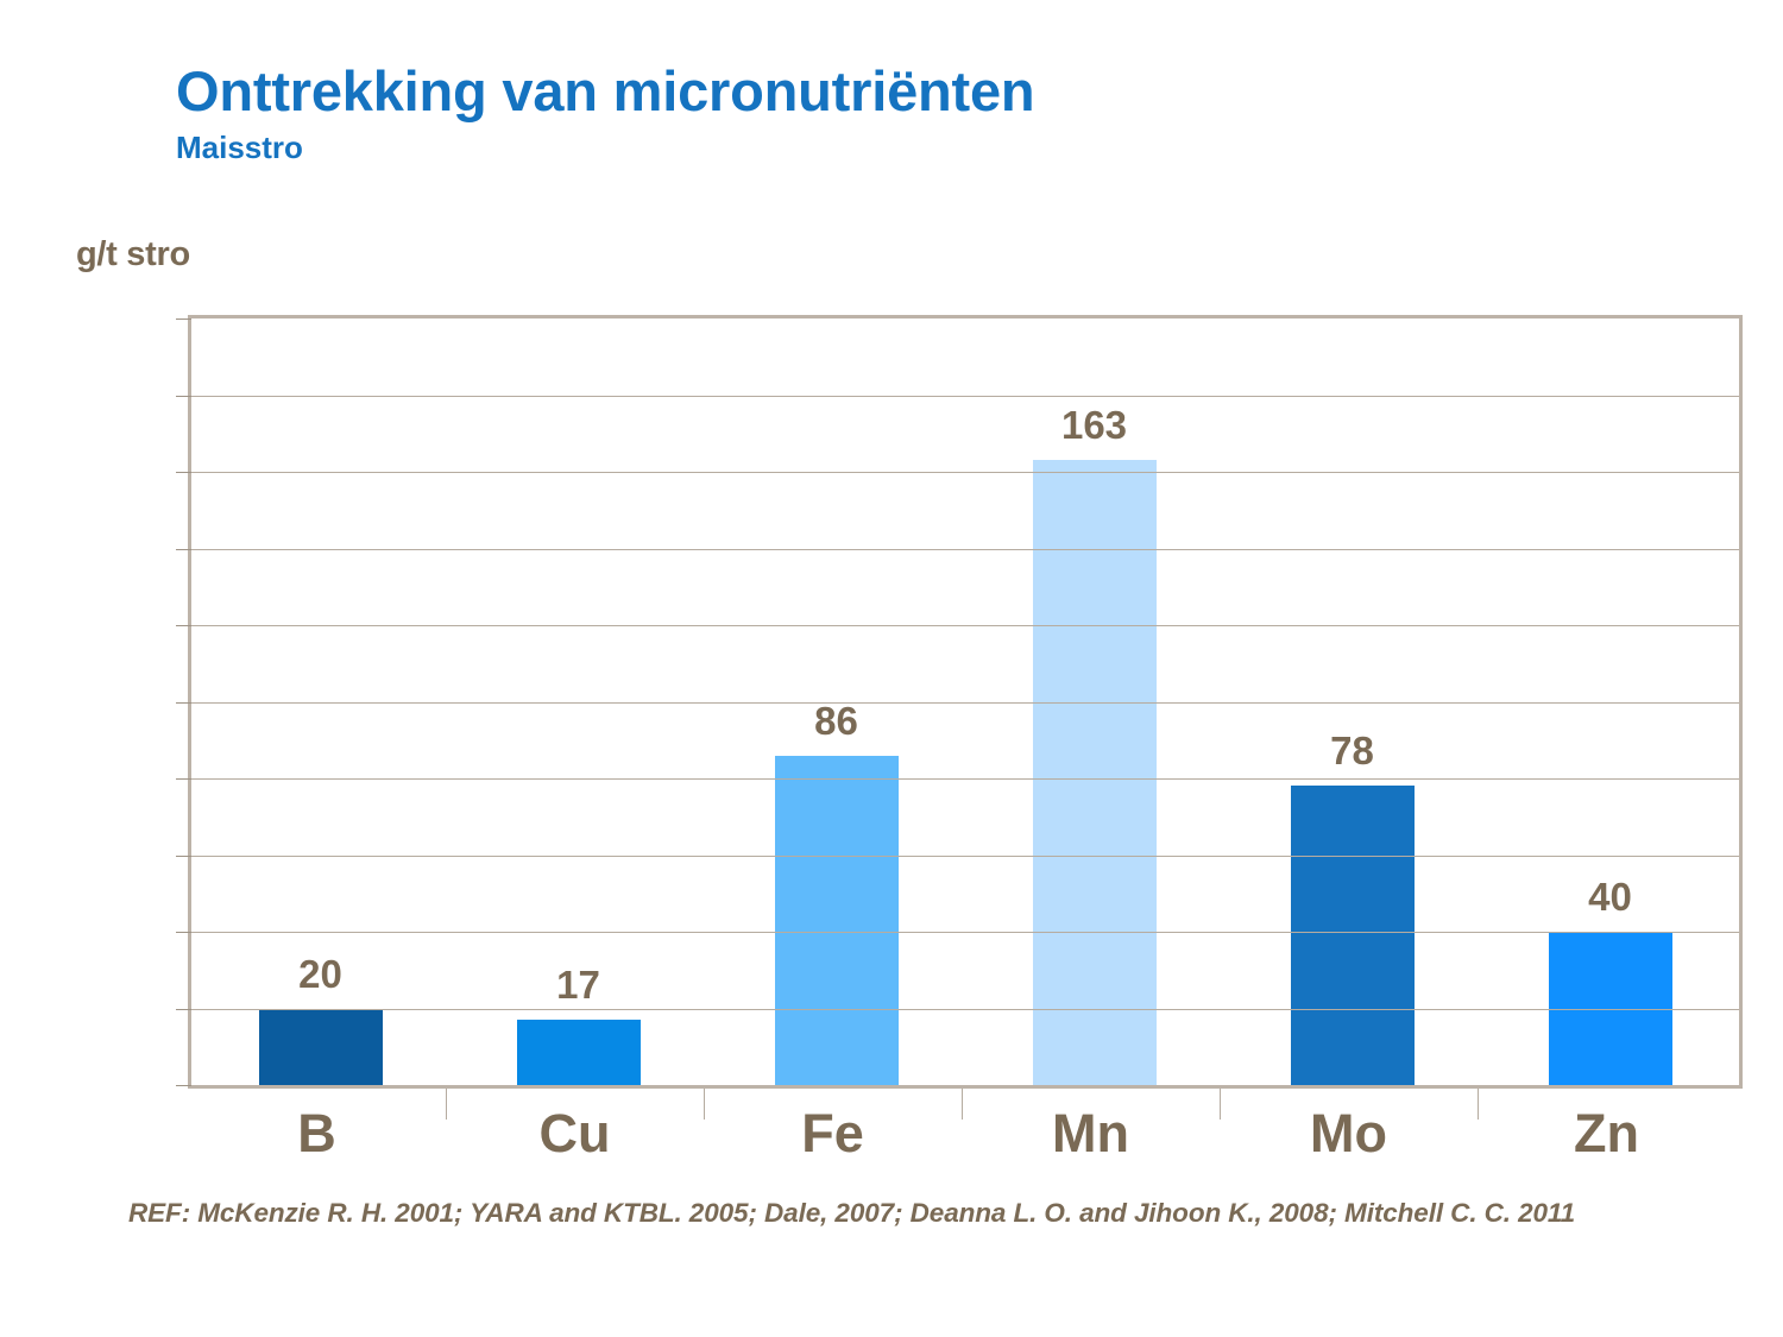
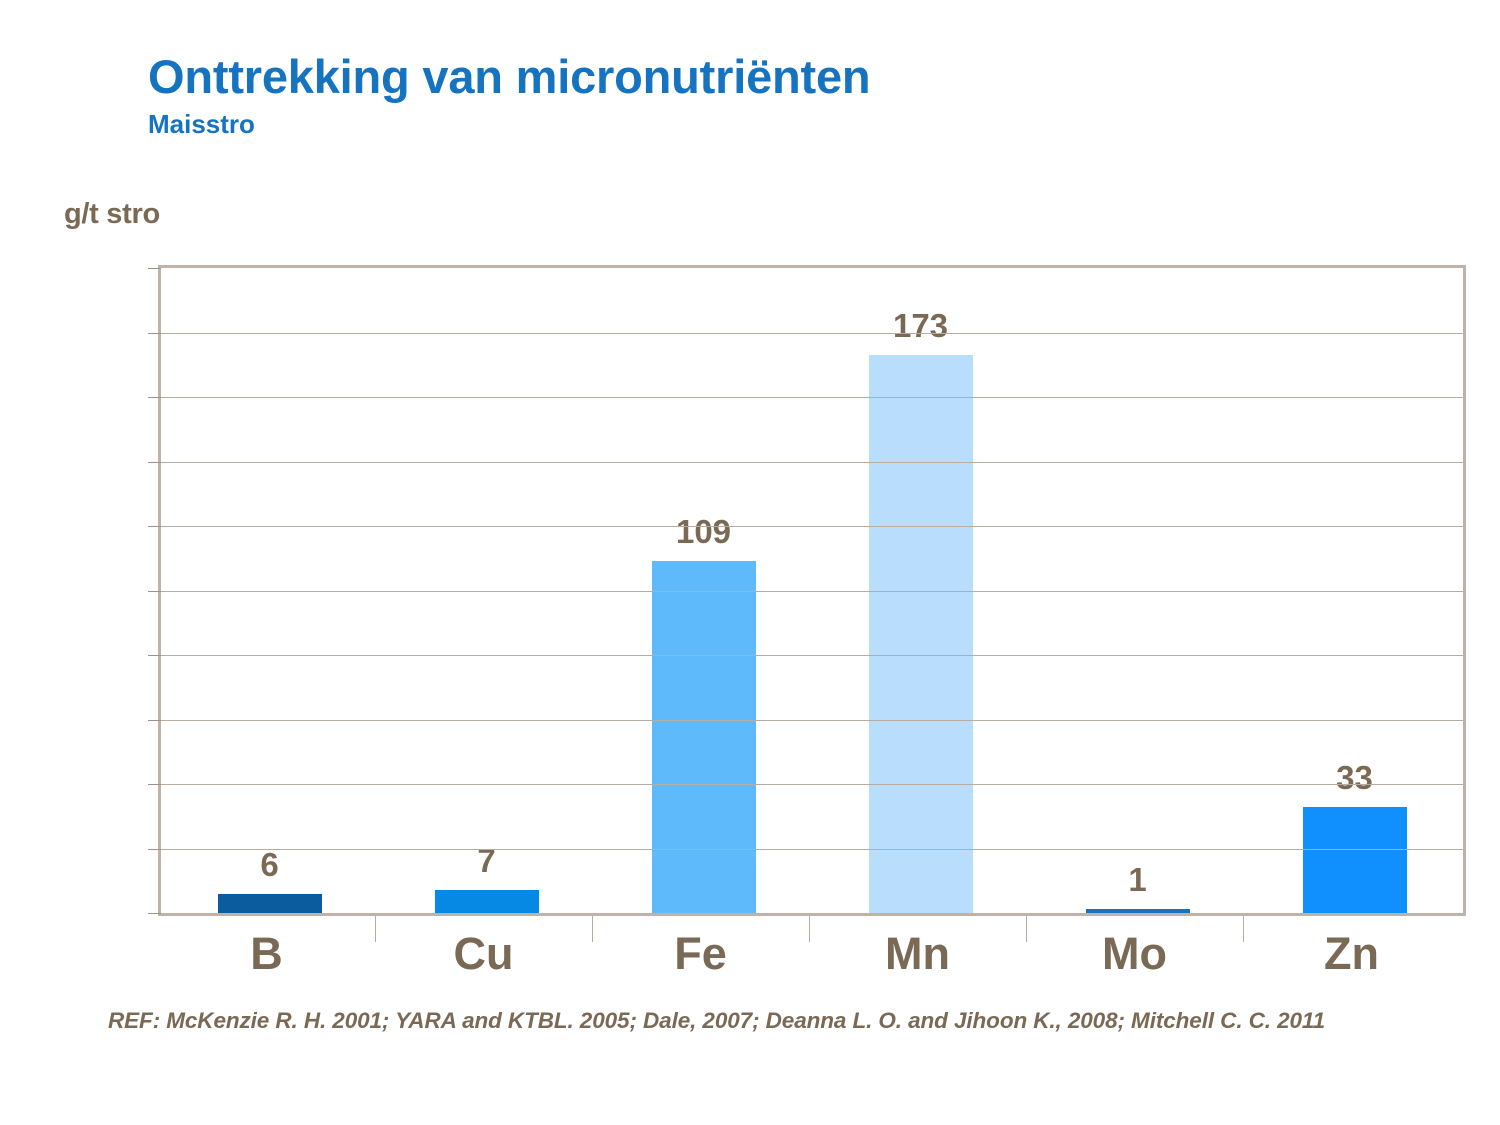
B: 20 -> 6
Cu: 17 -> 7
Fe: 86 -> 109
Mn: 163 -> 173
Mo: 78 -> 1
Zn: 40 -> 33
